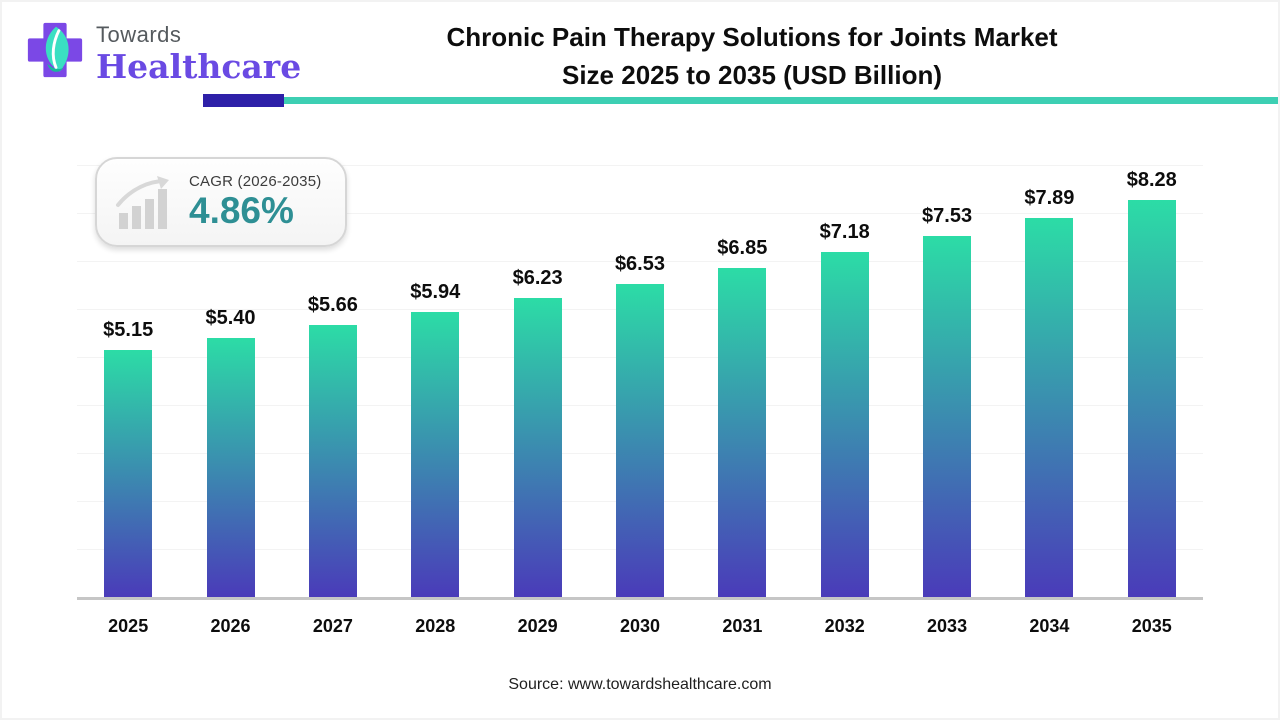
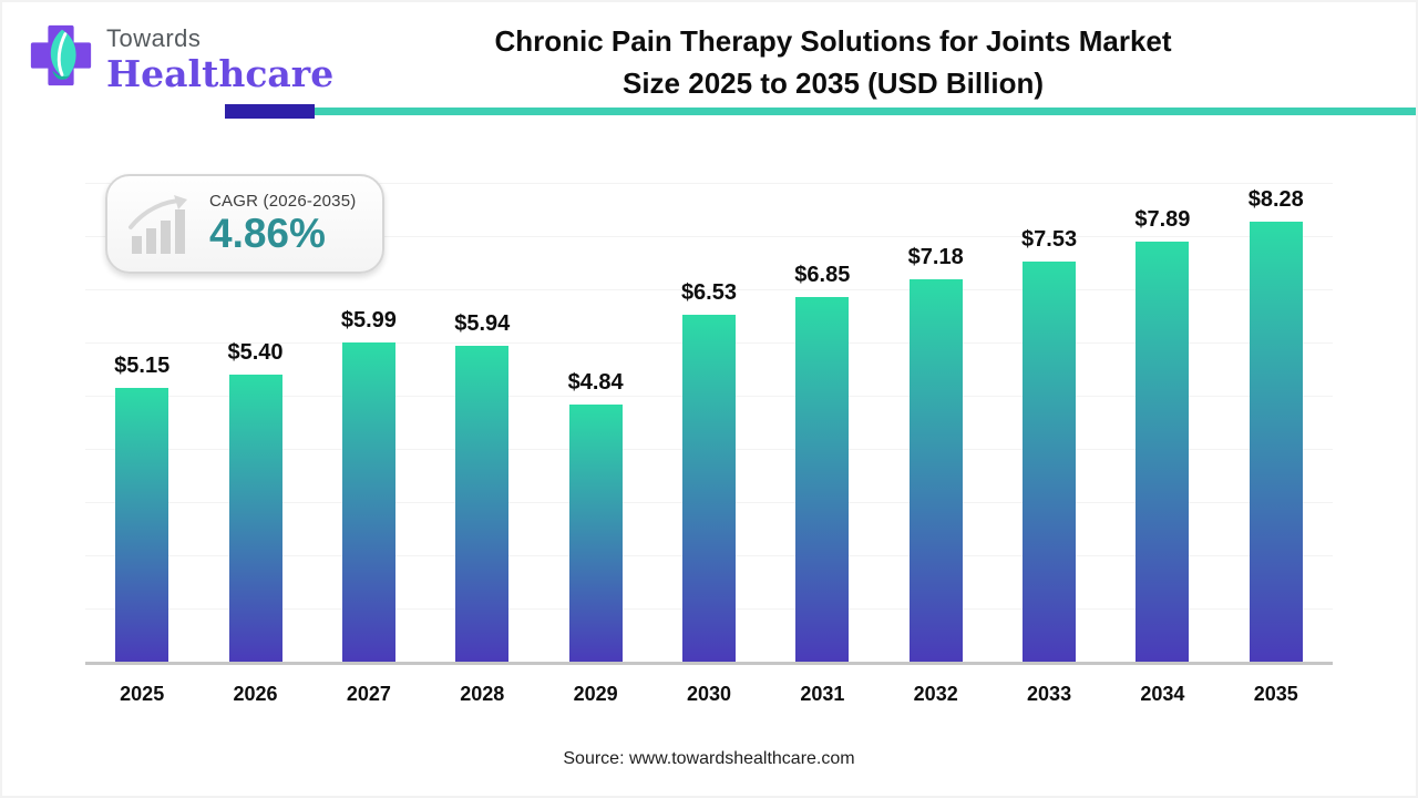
2027: $5.66 -> $5.99
2029: $6.23 -> $4.84
